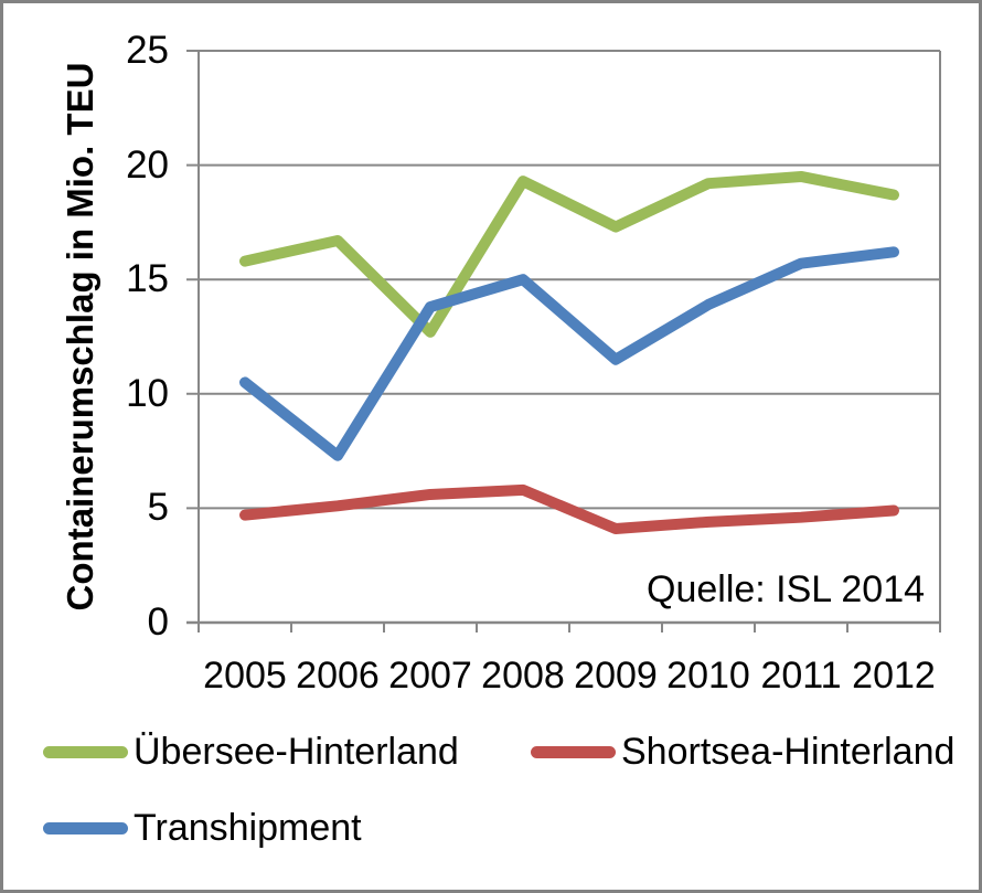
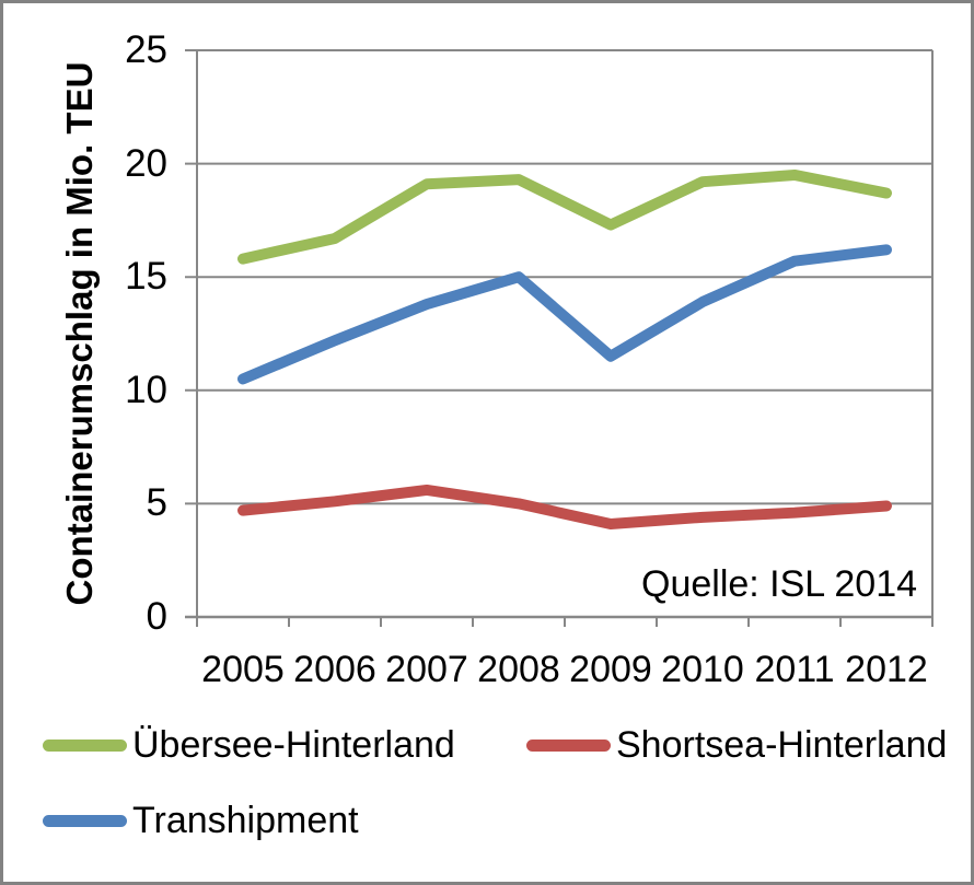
Transhipment/2006: 7.3 -> 12.2
Übersee-Hinterland/2007: 12.7 -> 19.1
Shortsea-Hinterland/2008: 5.8 -> 5.0
